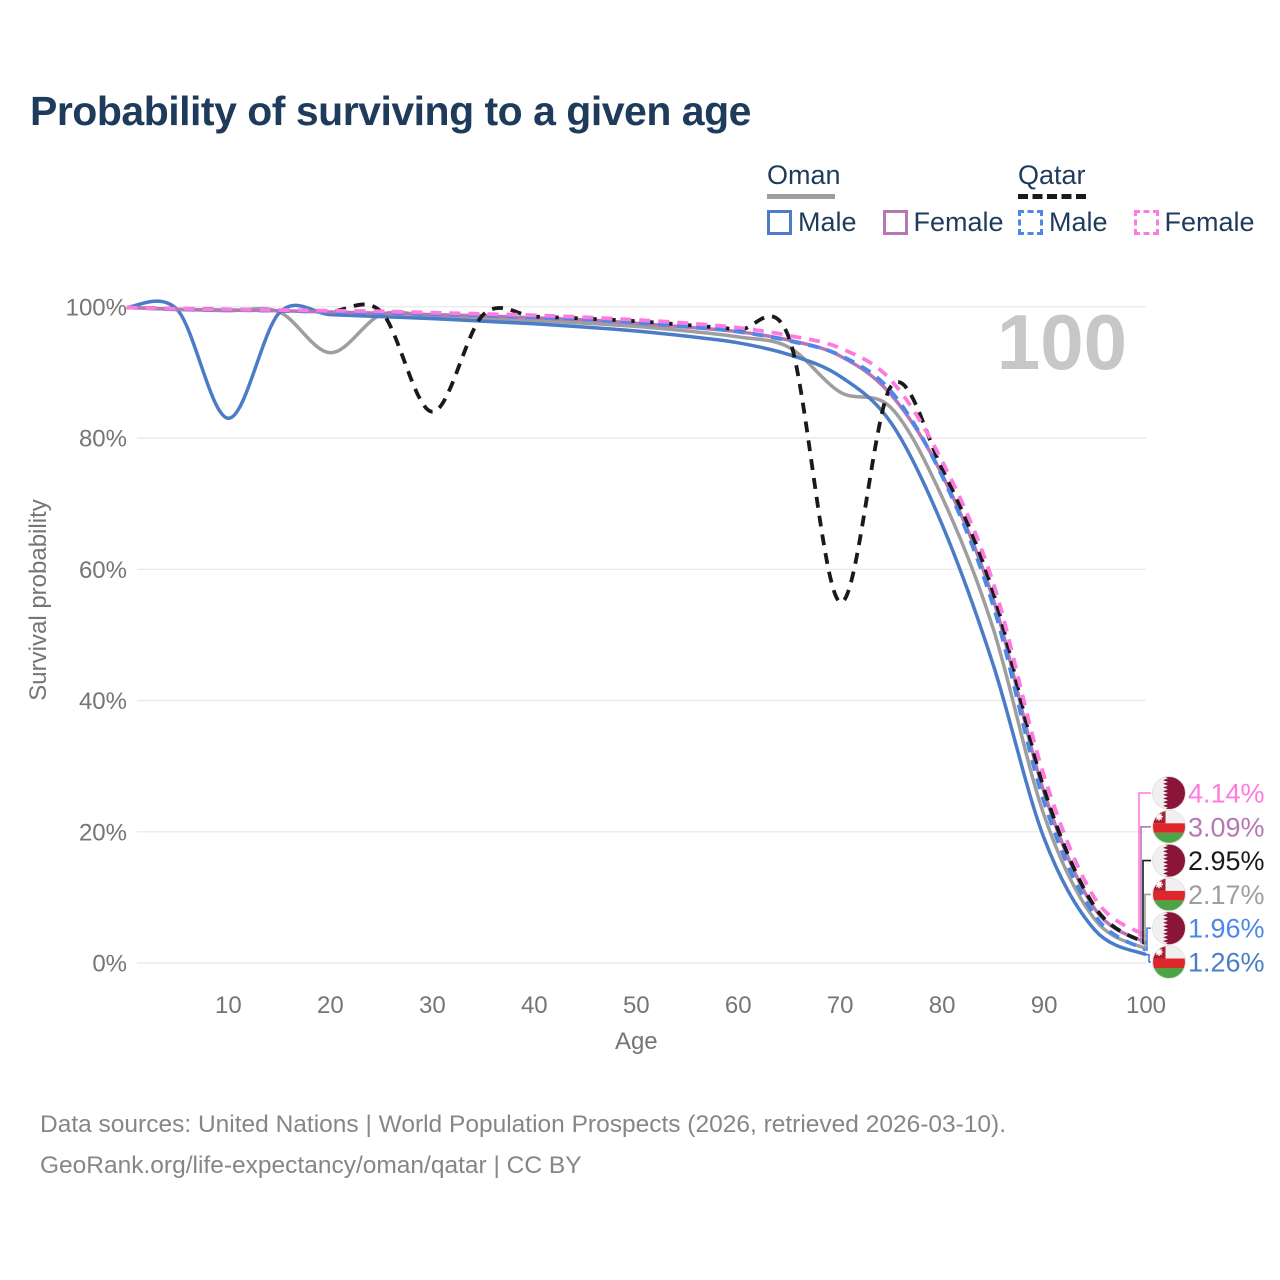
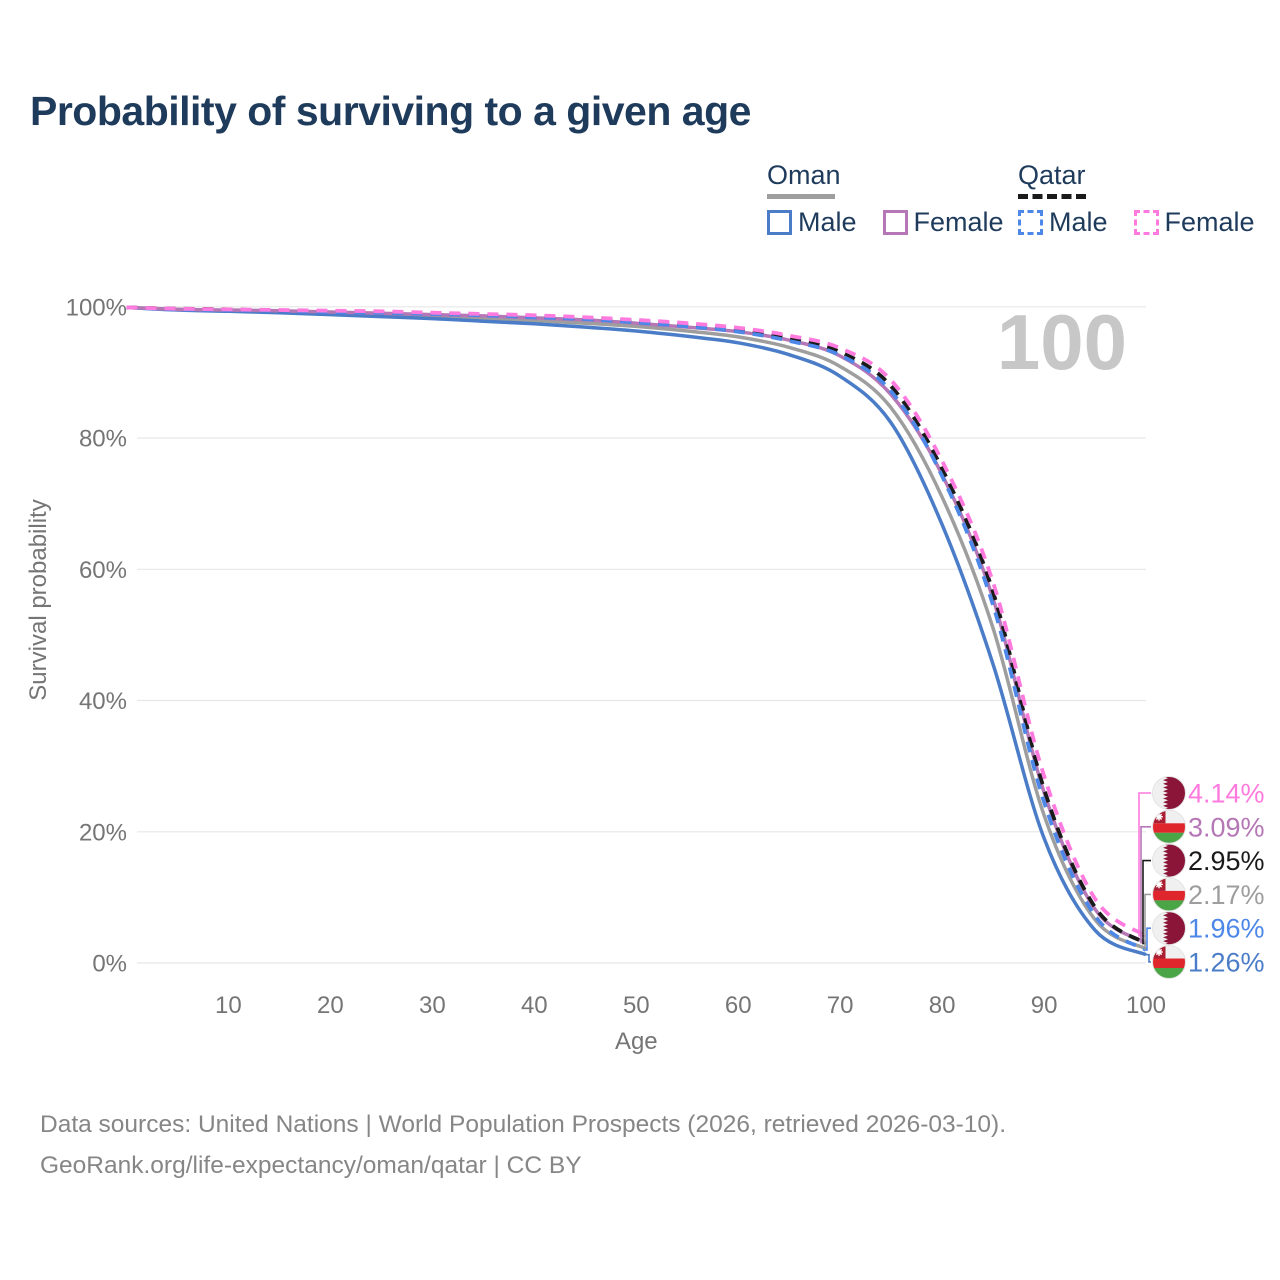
Oman Male/10: 83% -> 99%
Oman/20: 93% -> 99%
Qatar/30: 84% -> 99%
Oman/70: 87% -> 91%
Qatar/70: 55% -> 93%
